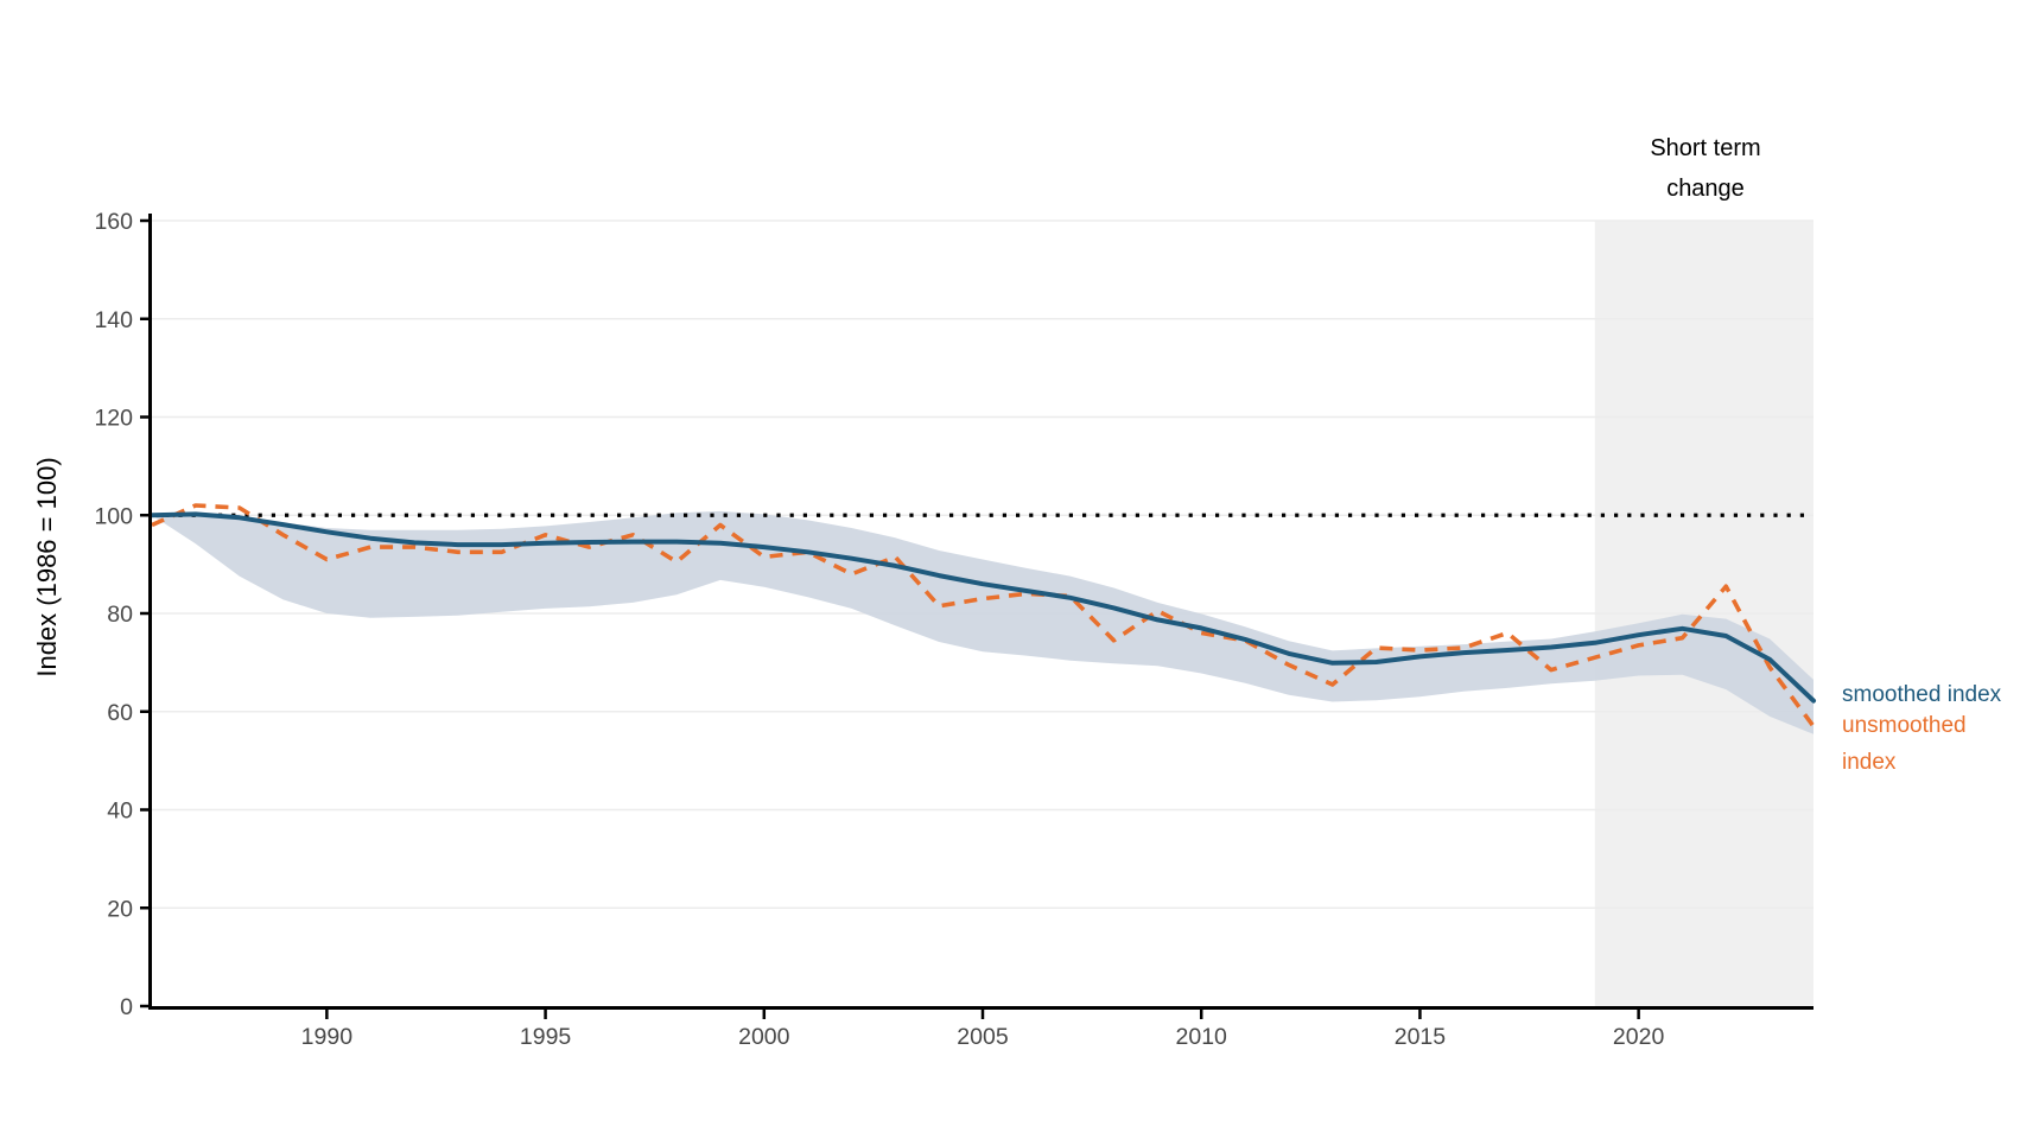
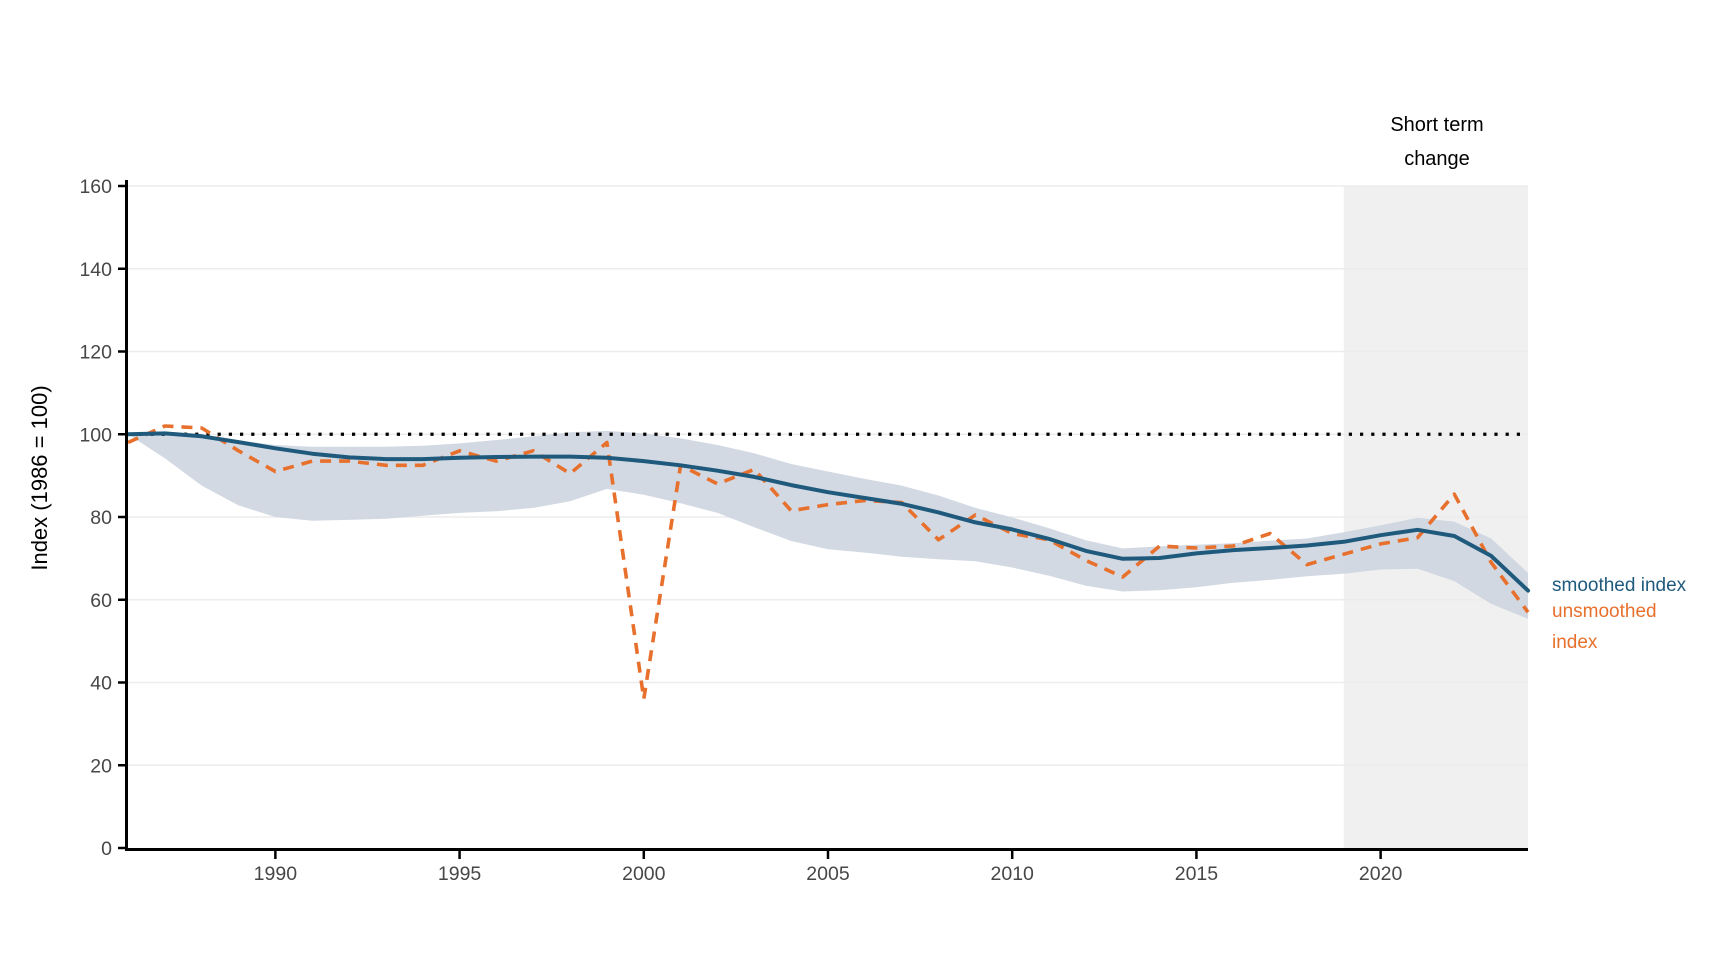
unsmoothed index/2000: 92 -> 36
